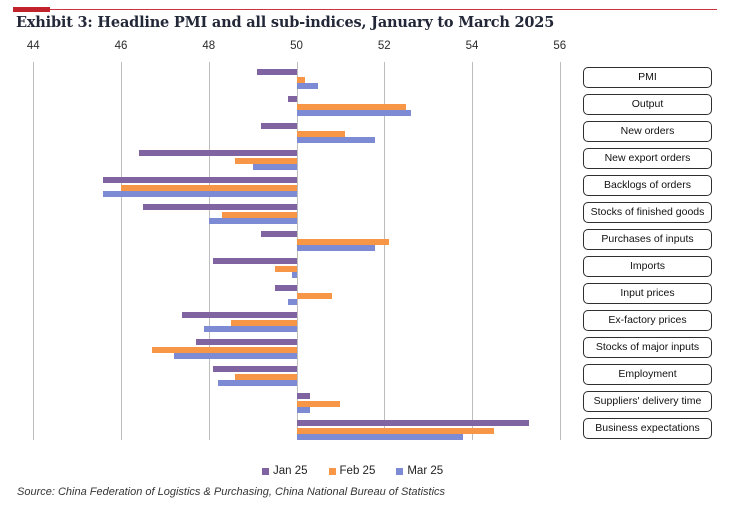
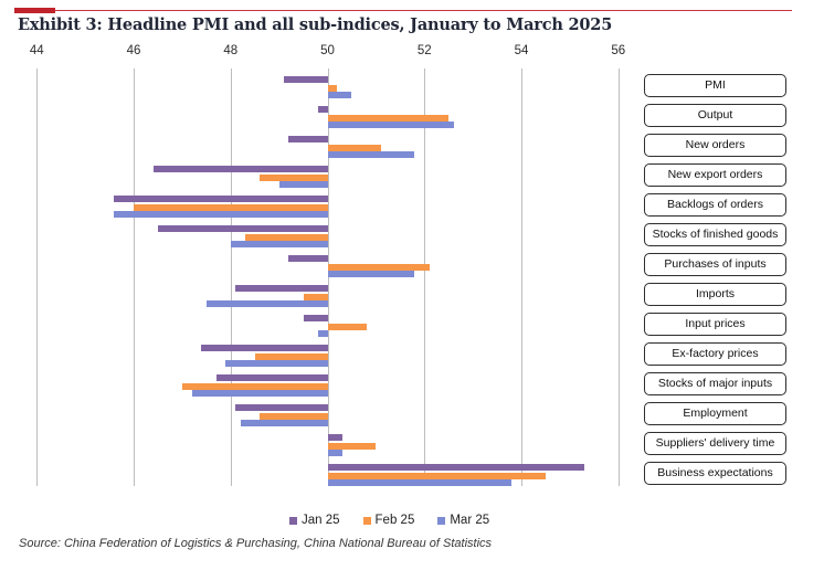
Mar 25/Imports: 49.9 -> 47.5
Feb 25/Stocks of major inputs: 46.7 -> 47.0
